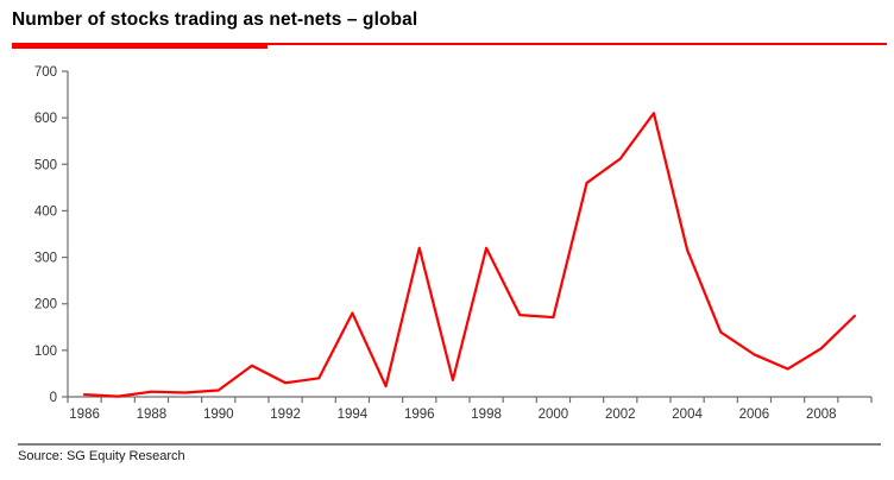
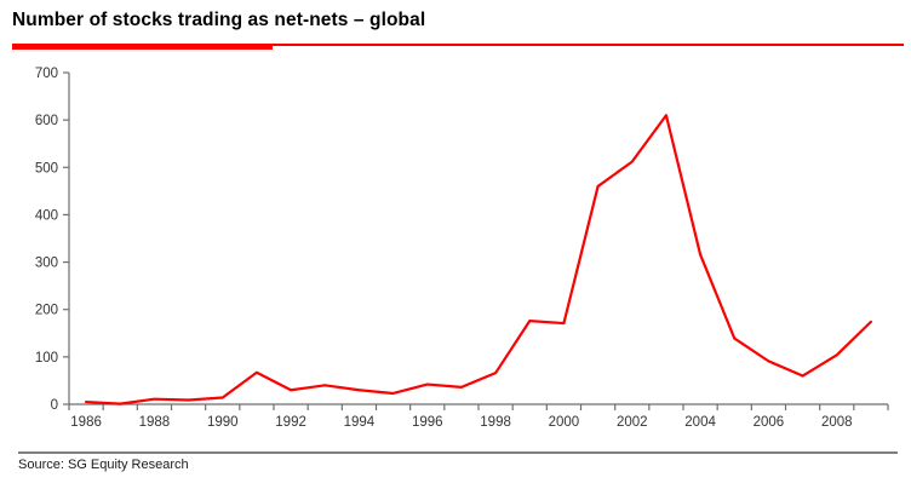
1994: 180 -> 30
1996: 320 -> 40
1998: 320 -> 70
